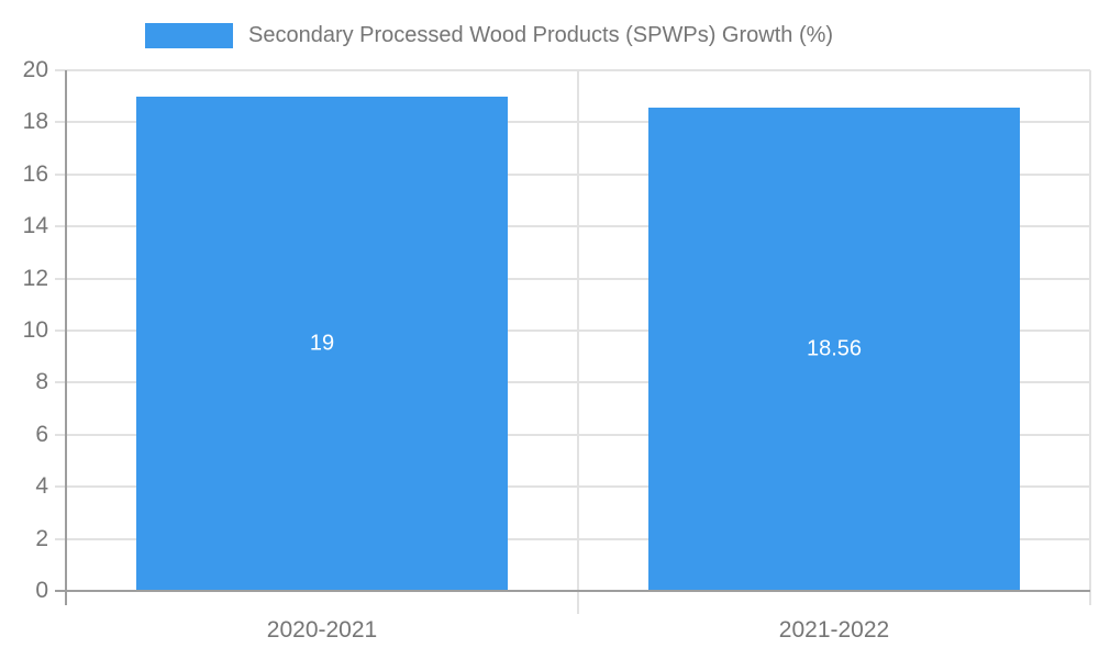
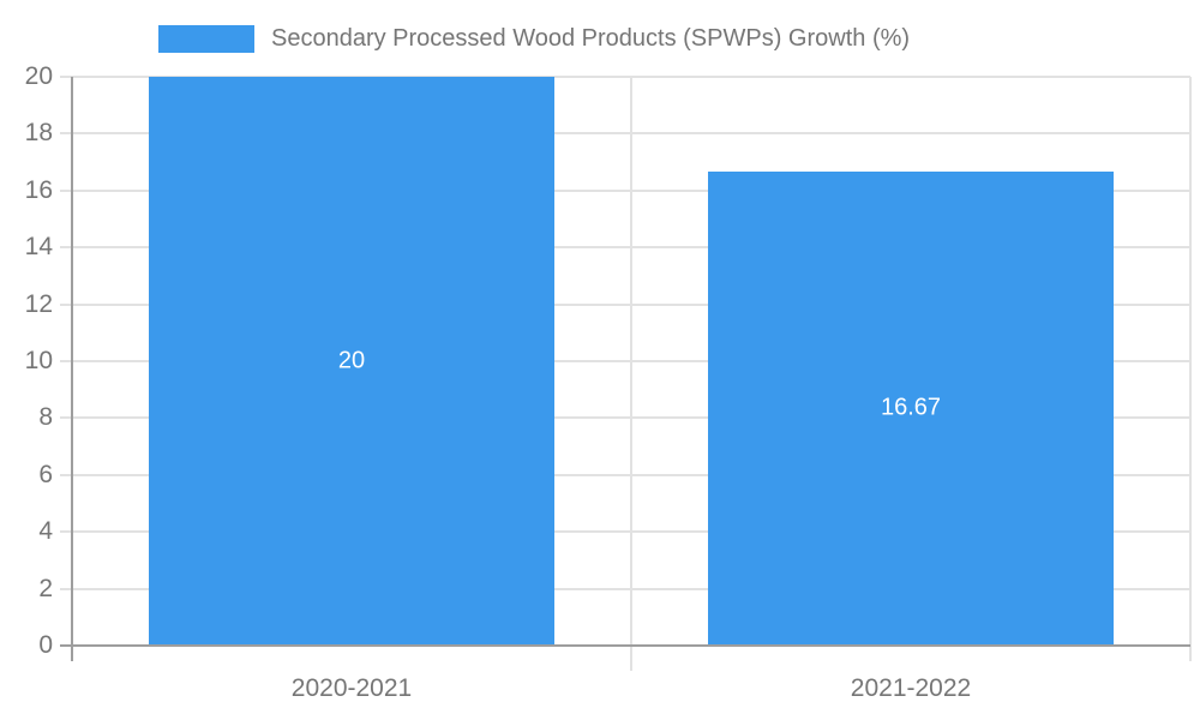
2020-2021: 19 -> 20
2021-2022: 18.56 -> 16.67
